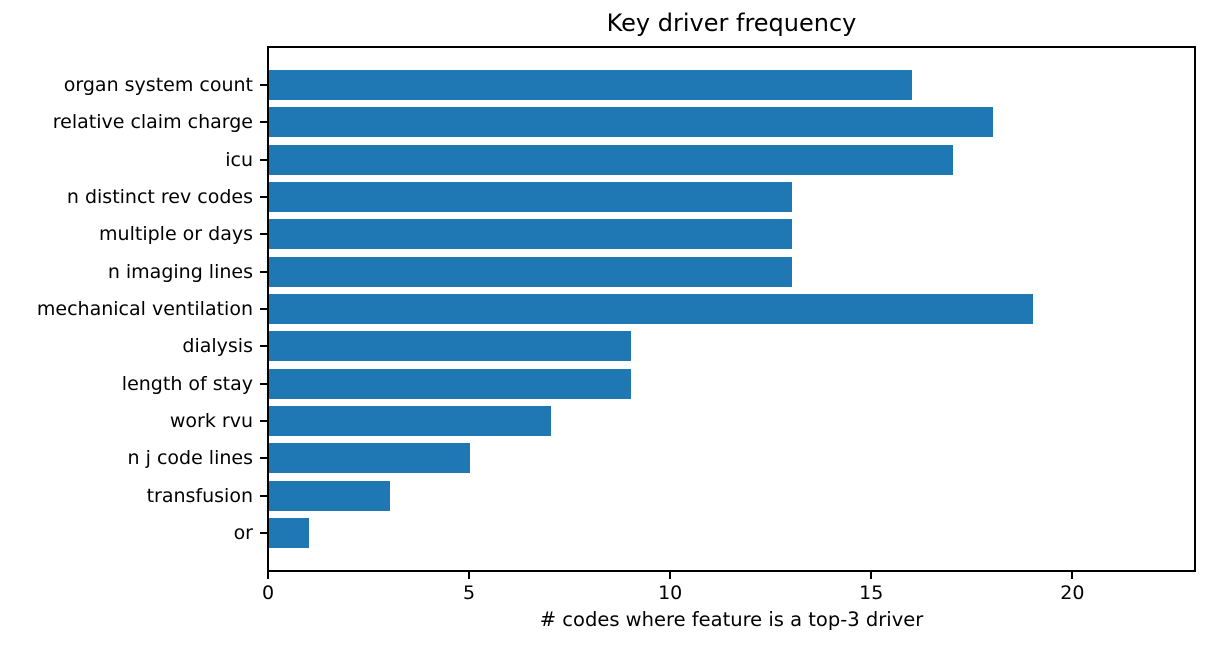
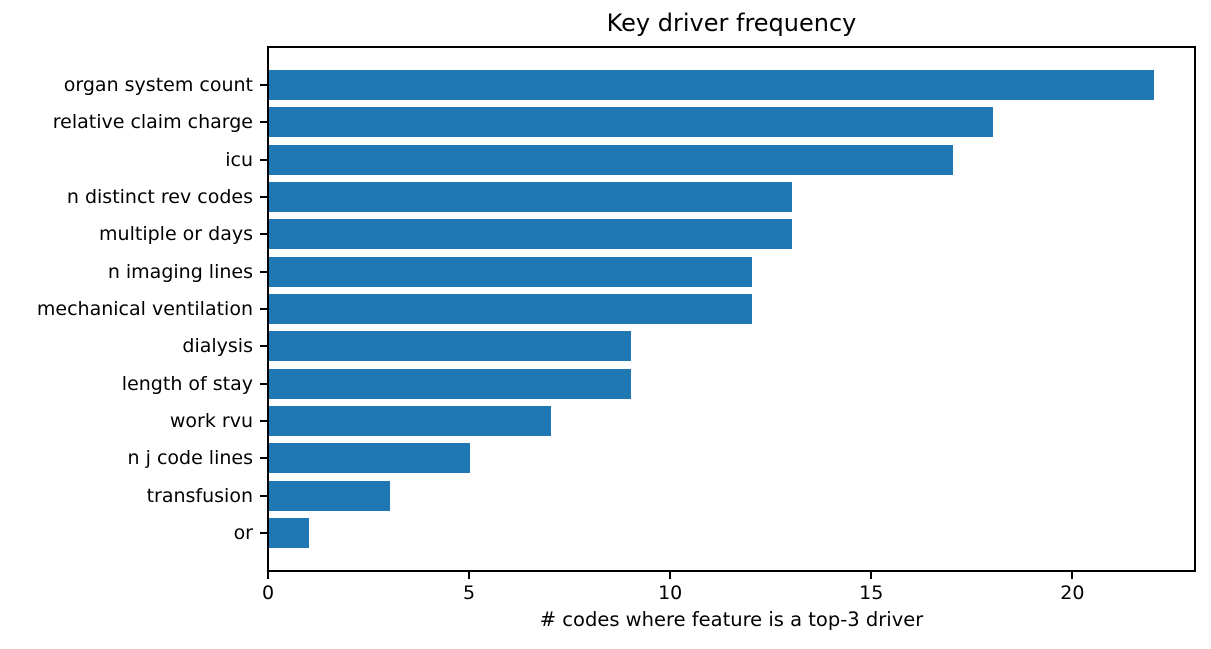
organ system count: 16 -> 22
n imaging lines: 13 -> 12
mechanical ventilation: 19 -> 12
